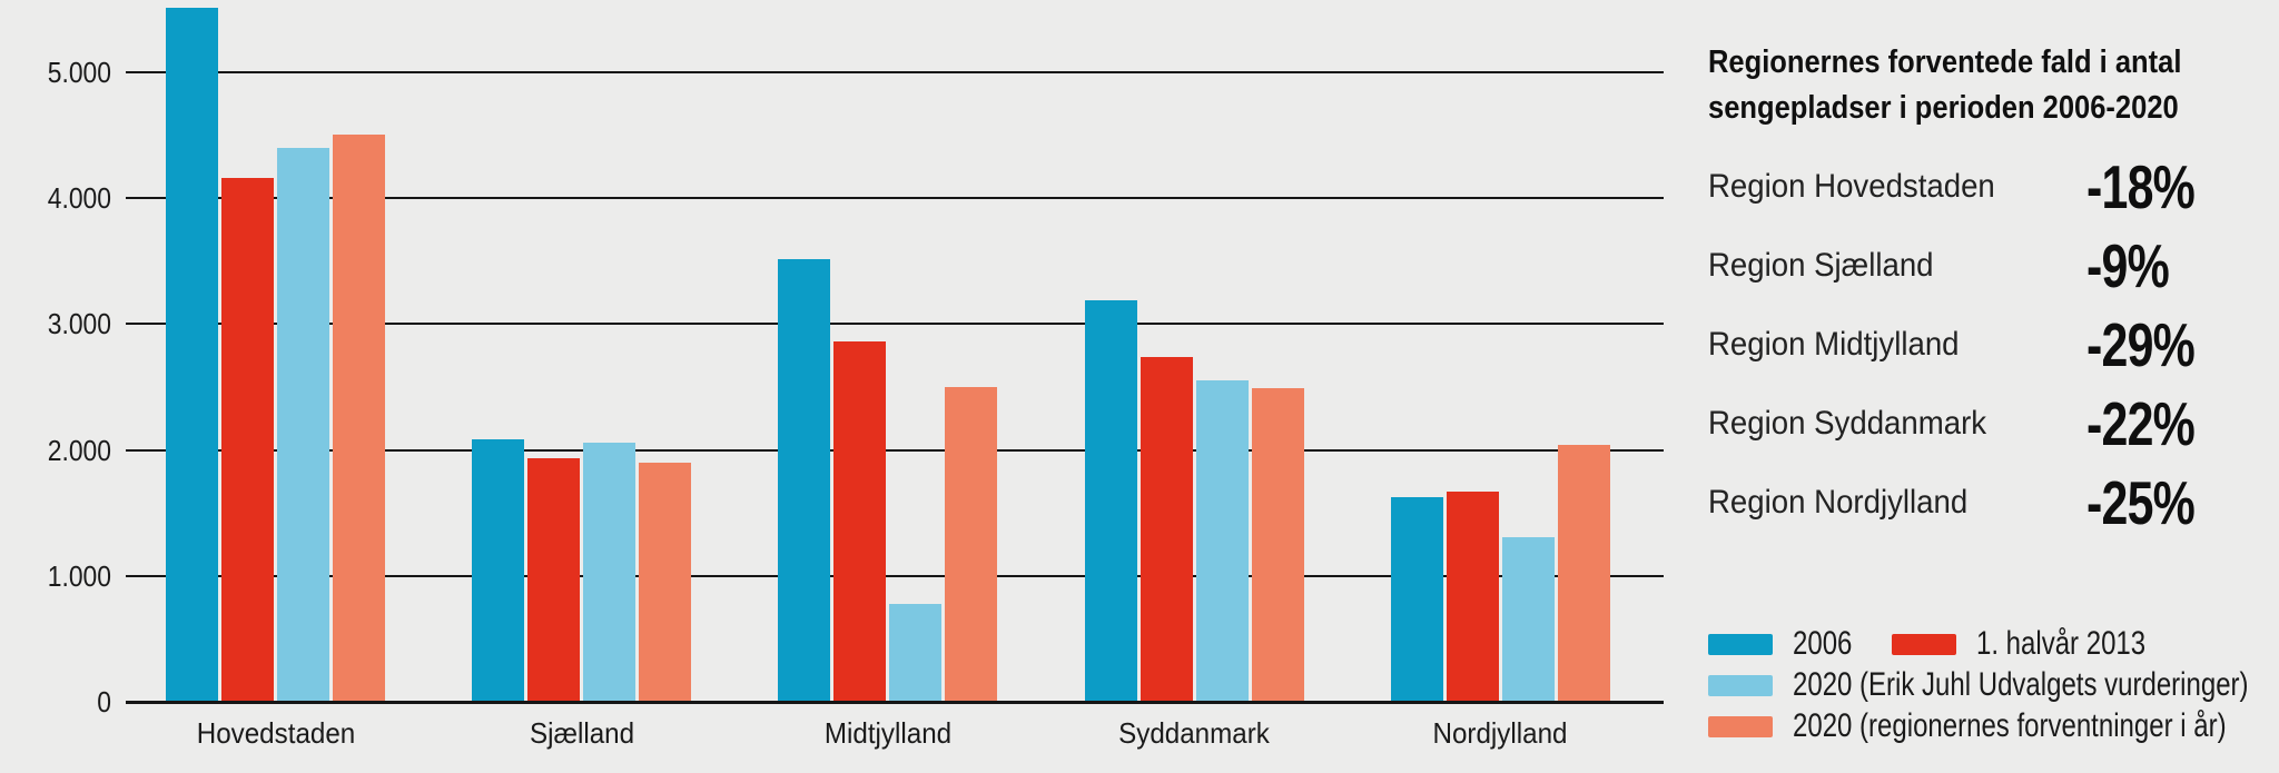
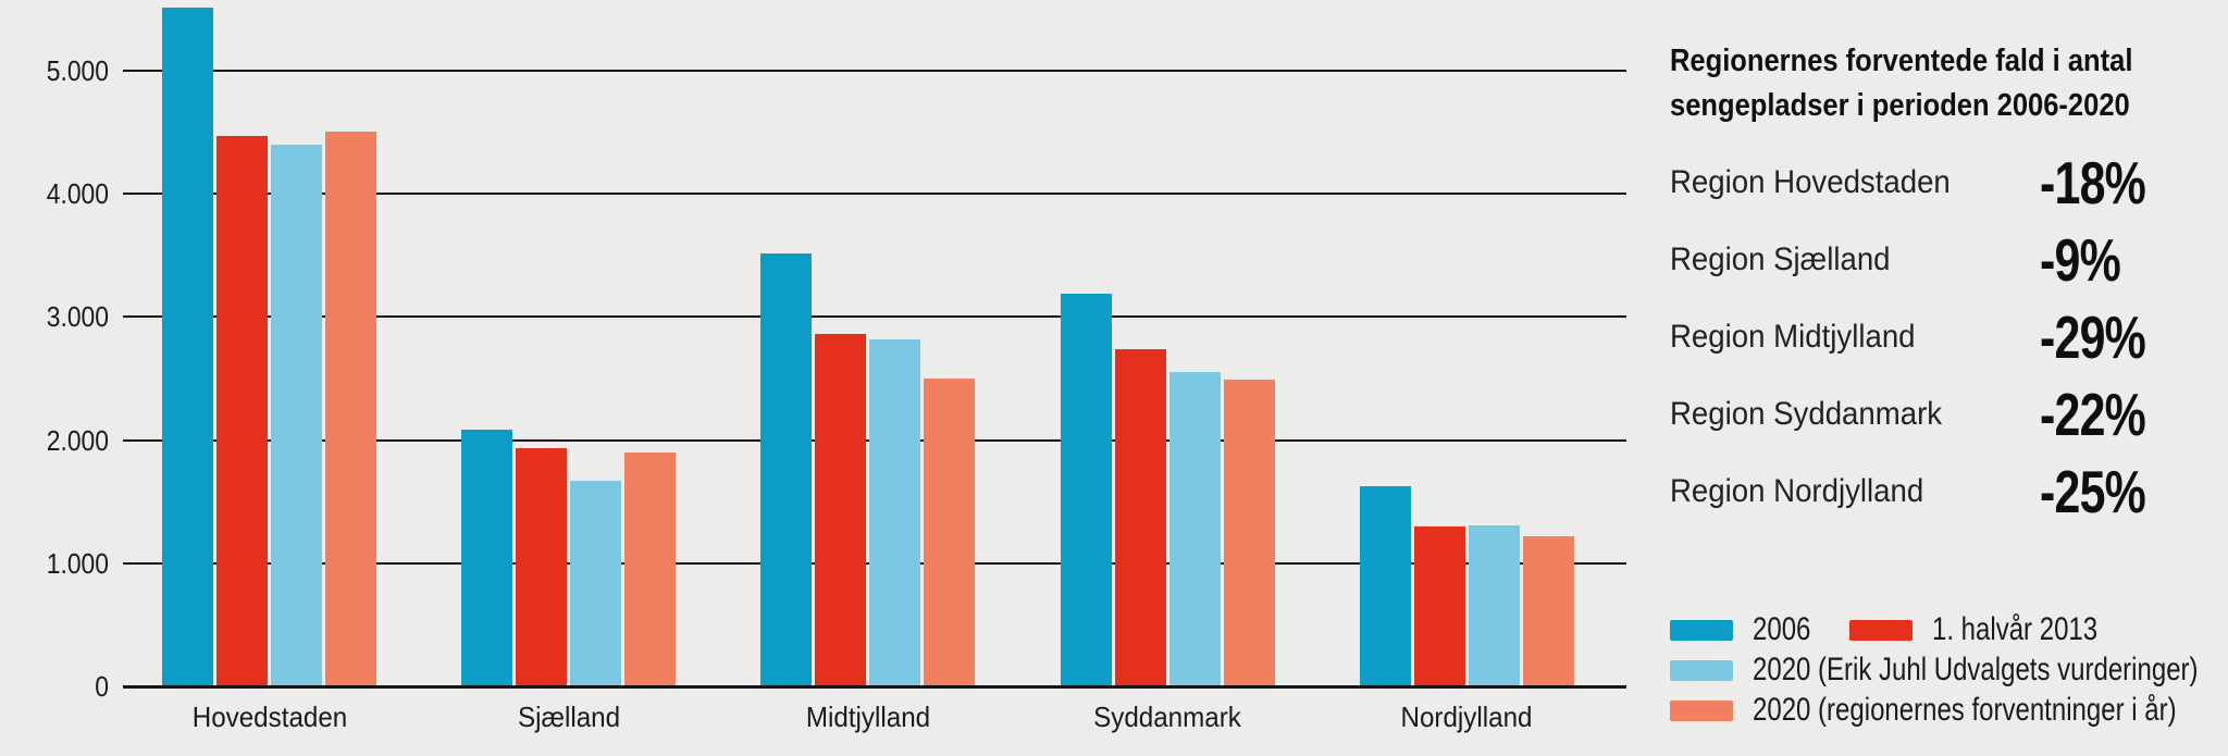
1. halvår 2013/Hovedstaden: 4150 -> 4460
2020 (Erik Juhl Udvalgets vurderinger)/Sjælland: 2050 -> 1660
2020 (Erik Juhl Udvalgets vurderinger)/Midtjylland: 770 -> 2810
1. halvår 2013/Nordjylland: 1660 -> 1290
2020 (regionernes forventninger i år)/Nordjylland: 2030 -> 1210
